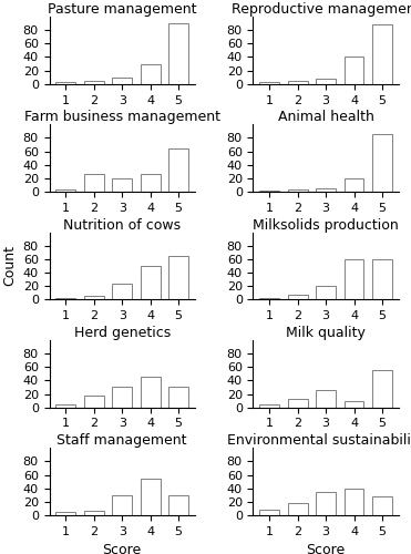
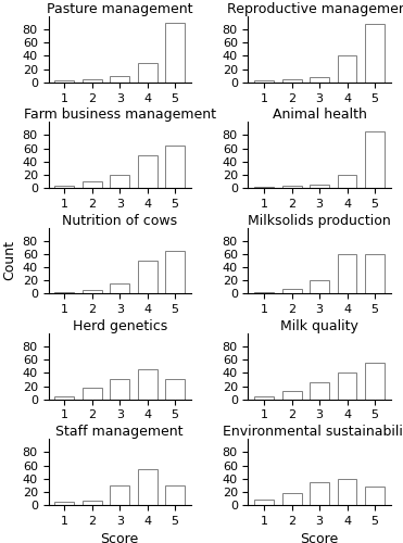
Farm business management/2: 26 -> 10
Farm business management/4: 26 -> 50
Nutrition of cows/3: 24 -> 15
Milk quality/4: 10 -> 40
